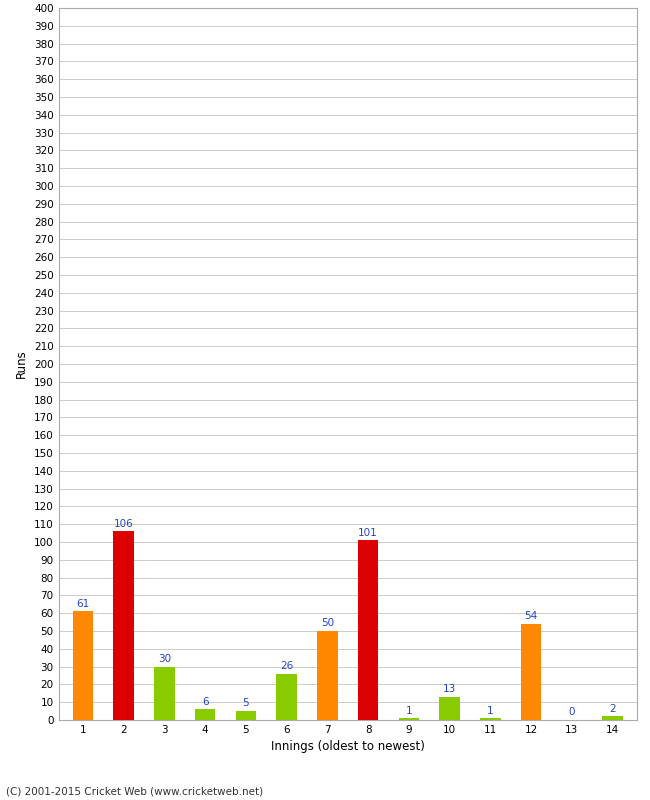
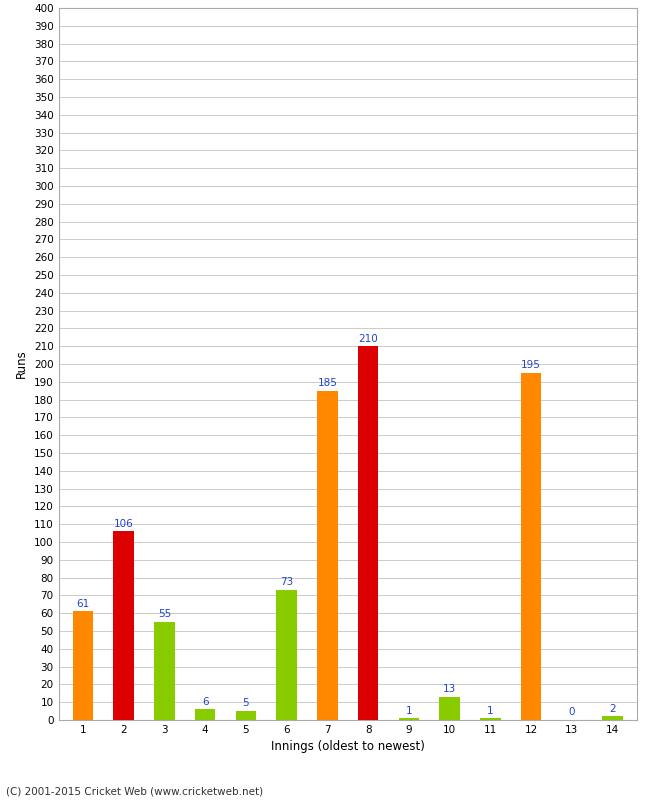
3: 30 -> 55
6: 26 -> 73
7: 50 -> 185
8: 101 -> 210
12: 54 -> 195
